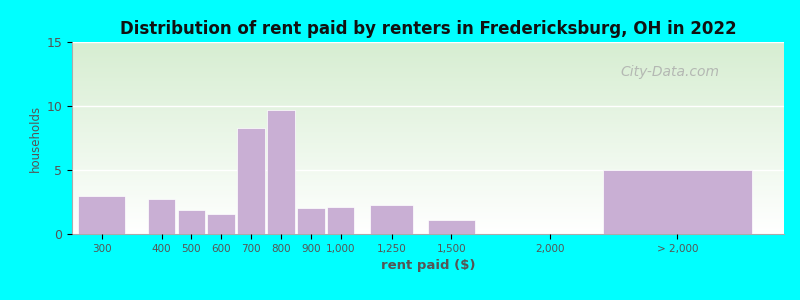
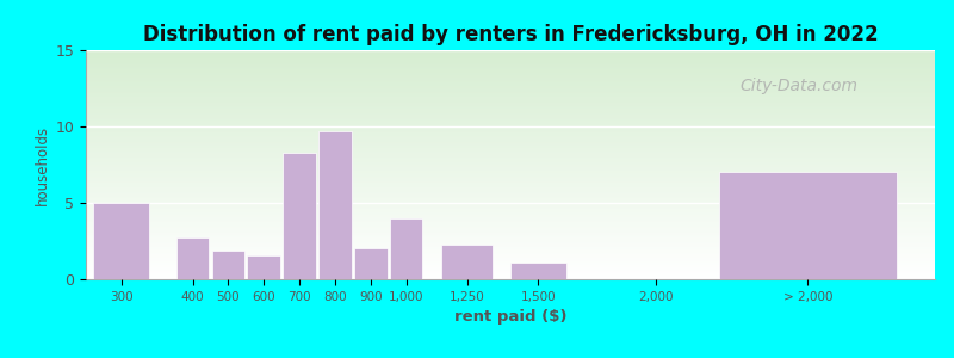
300: 3.0 -> 5.0
1,000: 2.1 -> 4.0
> 2,000: 5.0 -> 7.0
